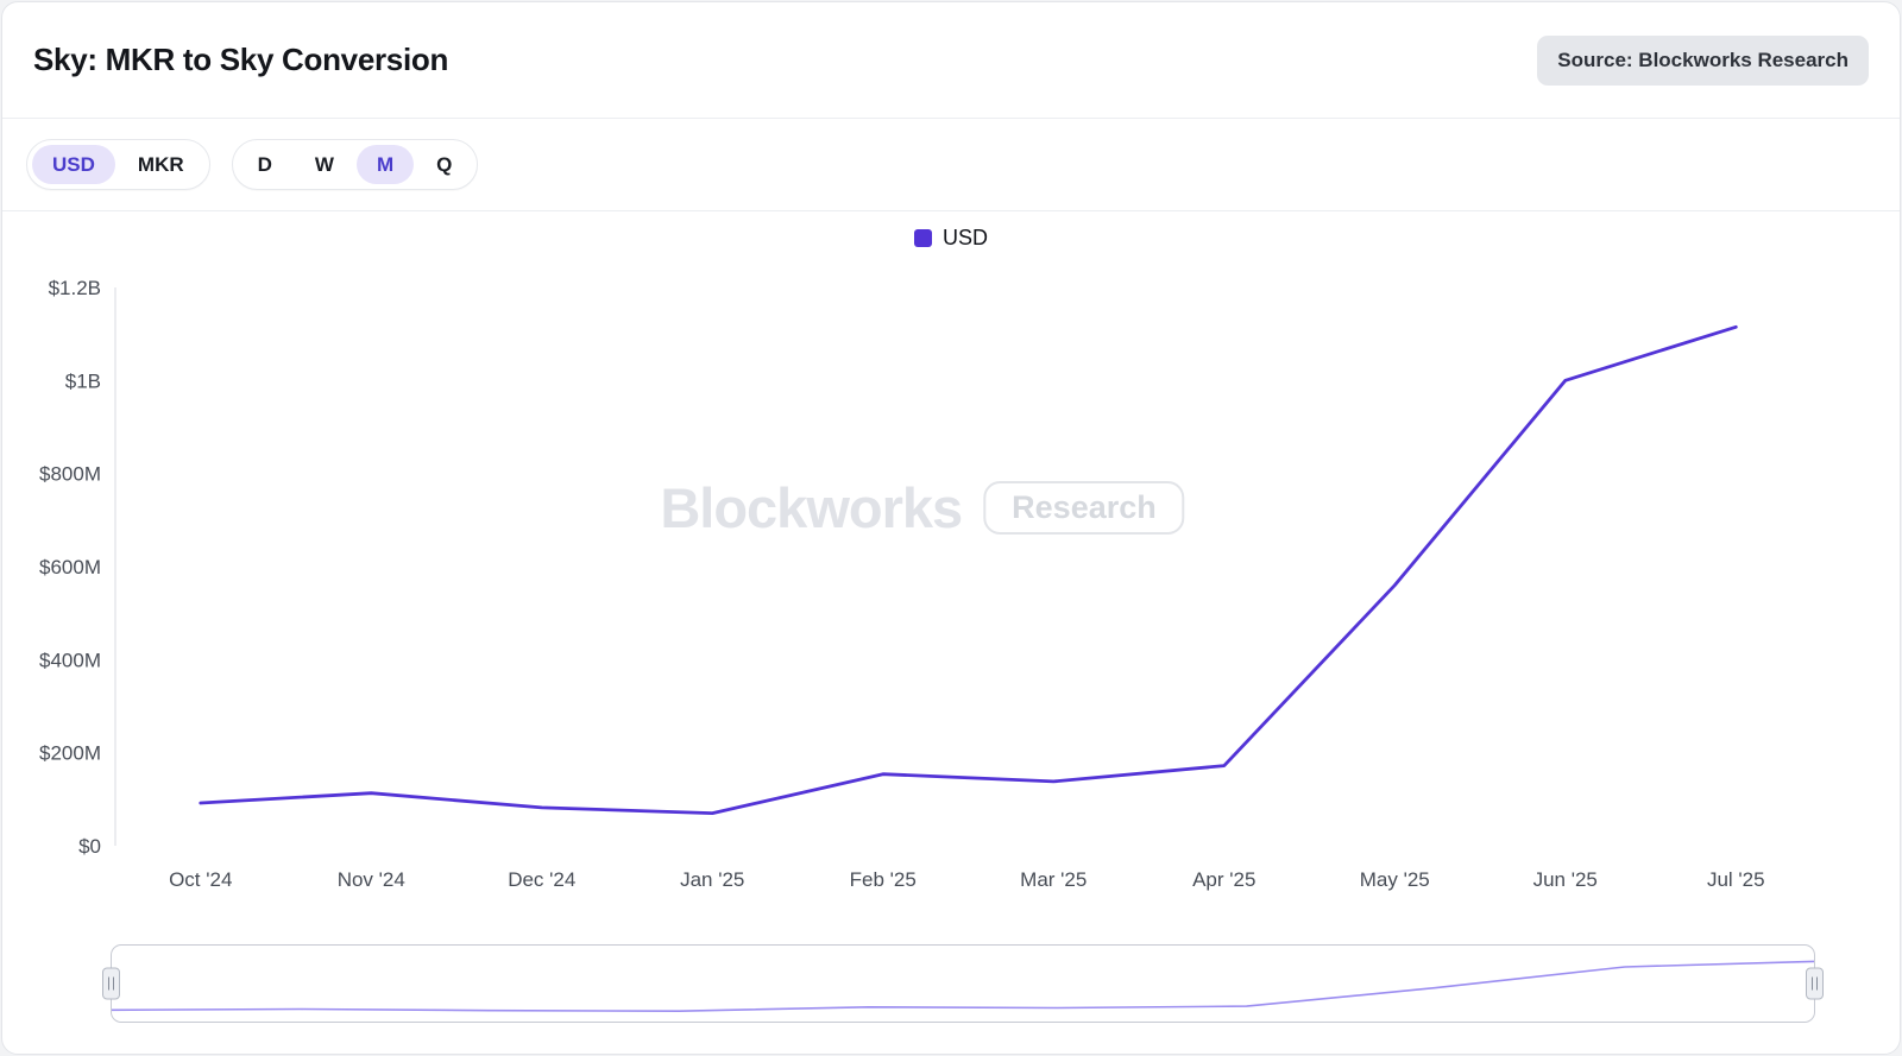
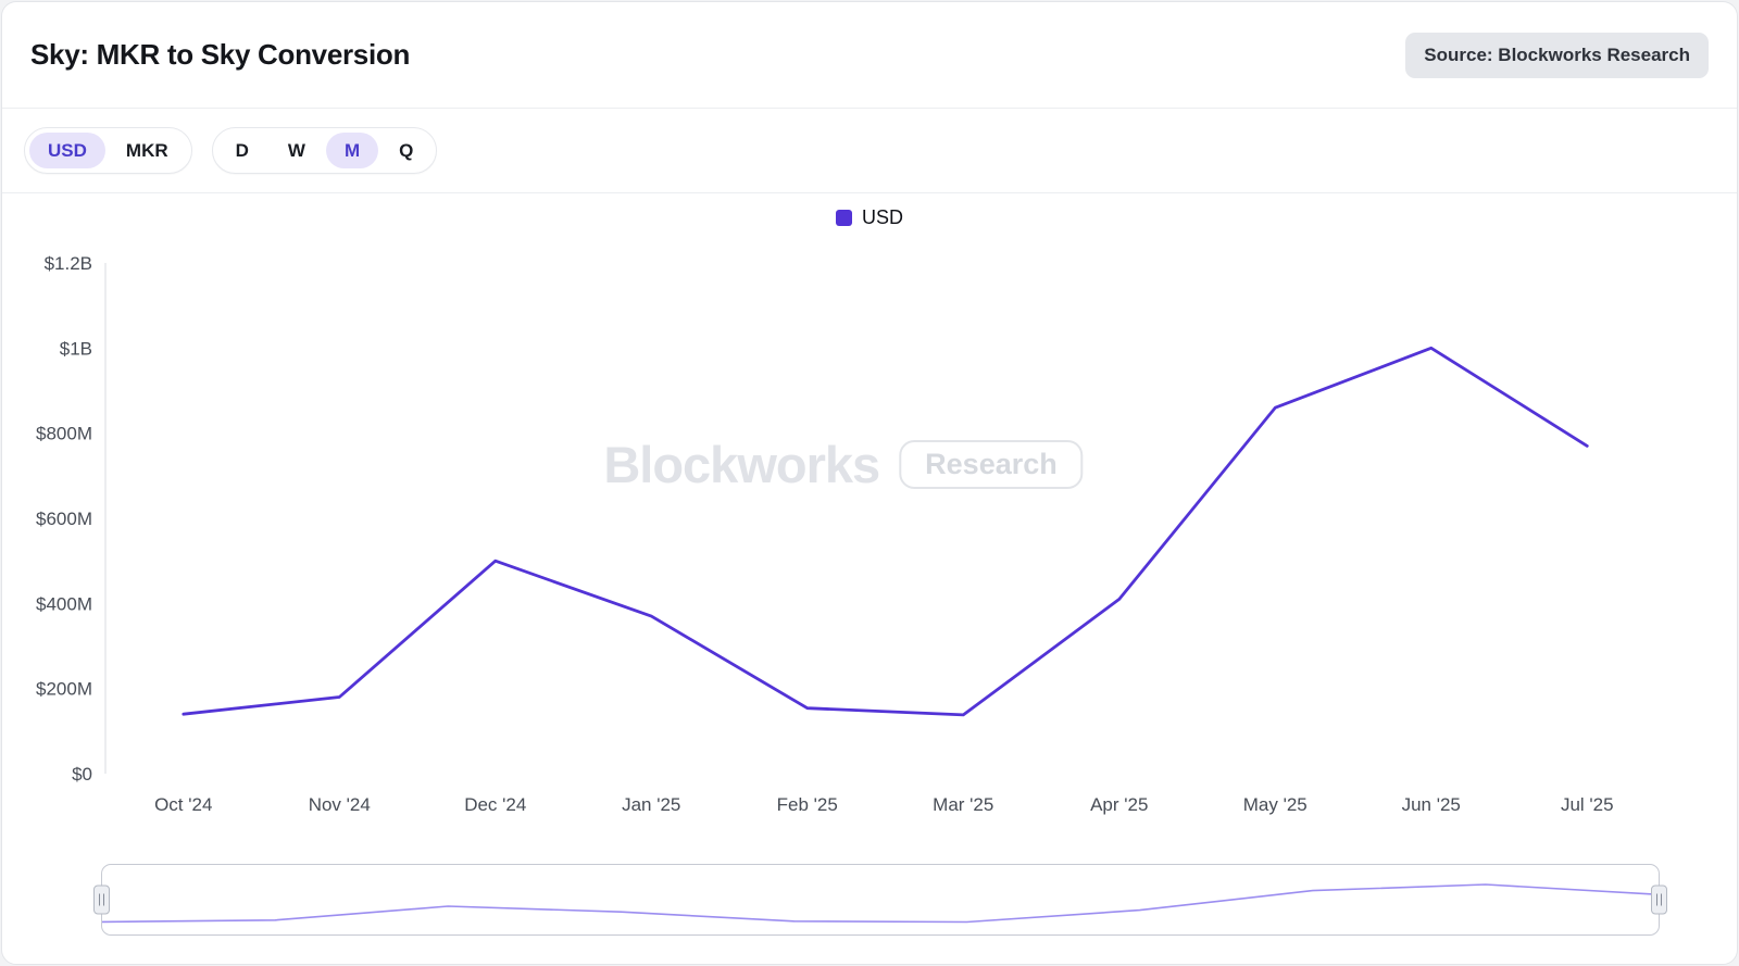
Oct '24: $90M -> $140M
Nov '24: $110M -> $180M
Dec '24: $80M -> $500M
Jan '25: $70M -> $370M
Apr '25: $170M -> $410M
May '25: $560M -> $860M
Jul '25: $1120M -> $770M
